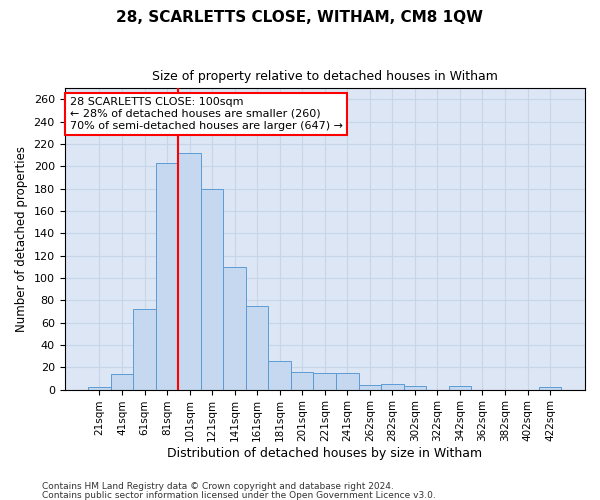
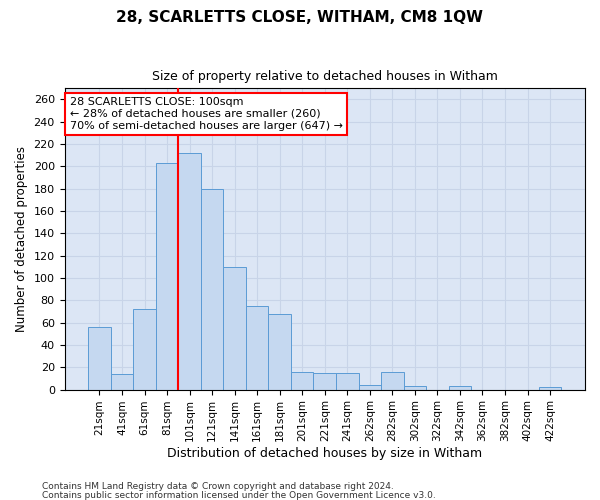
21sqm: 2 -> 56
181sqm: 26 -> 68
282sqm: 5 -> 16
